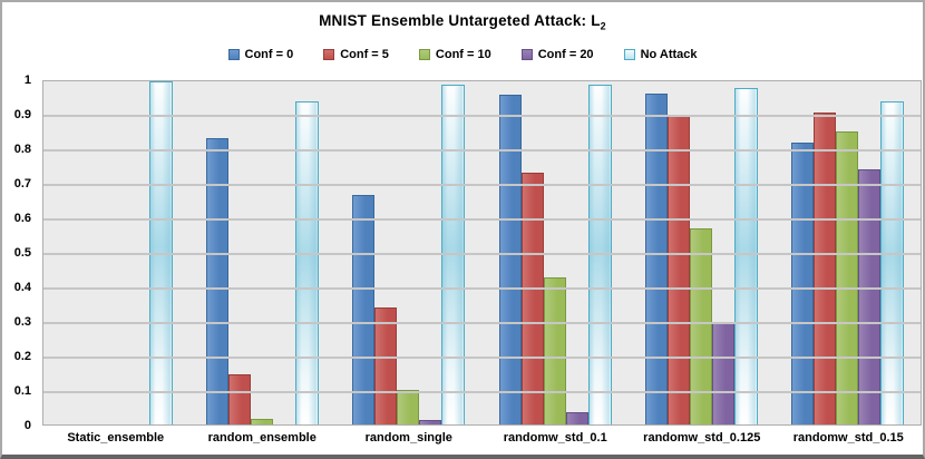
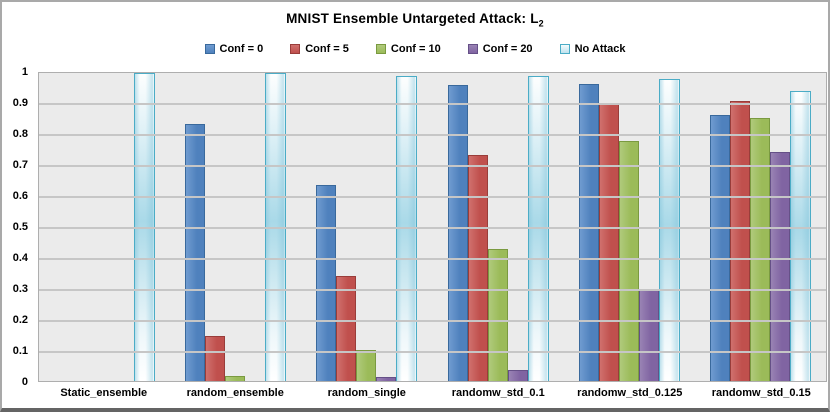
No Attack/random_ensemble: 0.94 -> 1.00
Conf = 0/random_single: 0.67 -> 0.64
Conf = 10/randomw_std_0.125: 0.57 -> 0.78
Conf = 0/randomw_std_0.15: 0.82 -> 0.86
